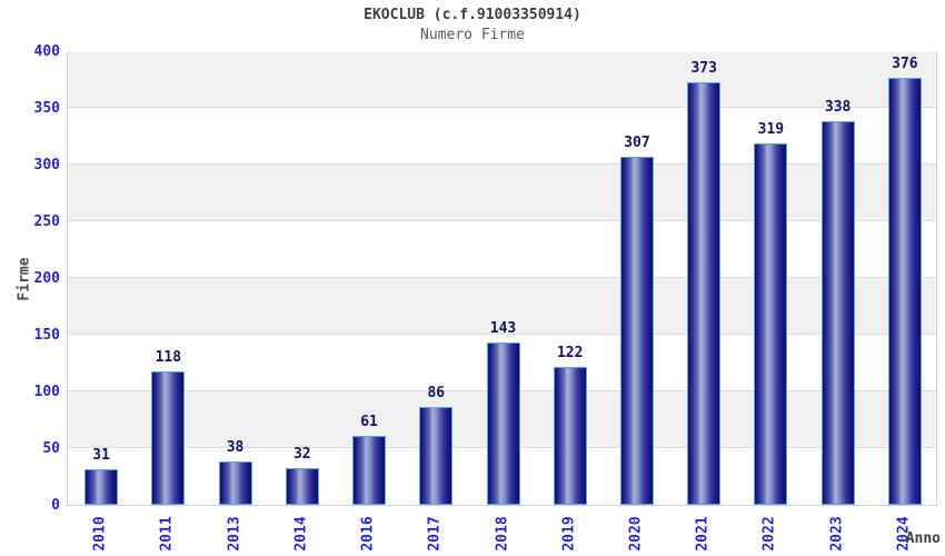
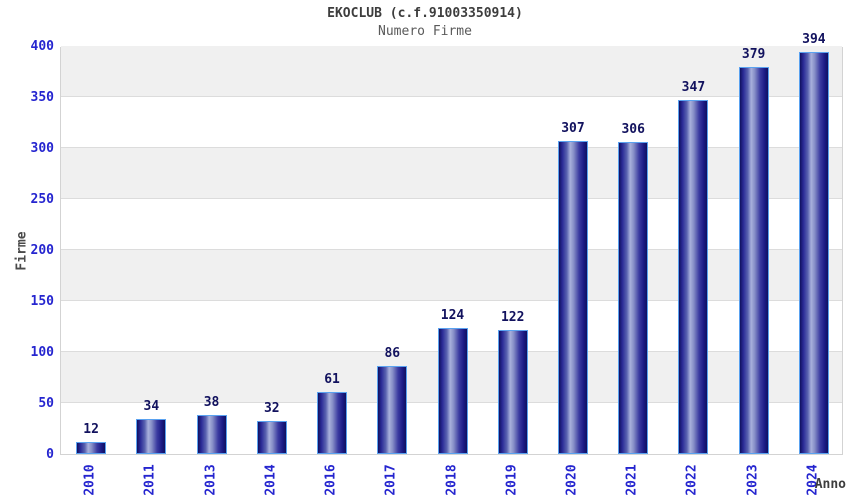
2010: 31 -> 12
2011: 118 -> 34
2018: 143 -> 124
2021: 373 -> 306
2022: 319 -> 347
2023: 338 -> 379
2024: 376 -> 394
